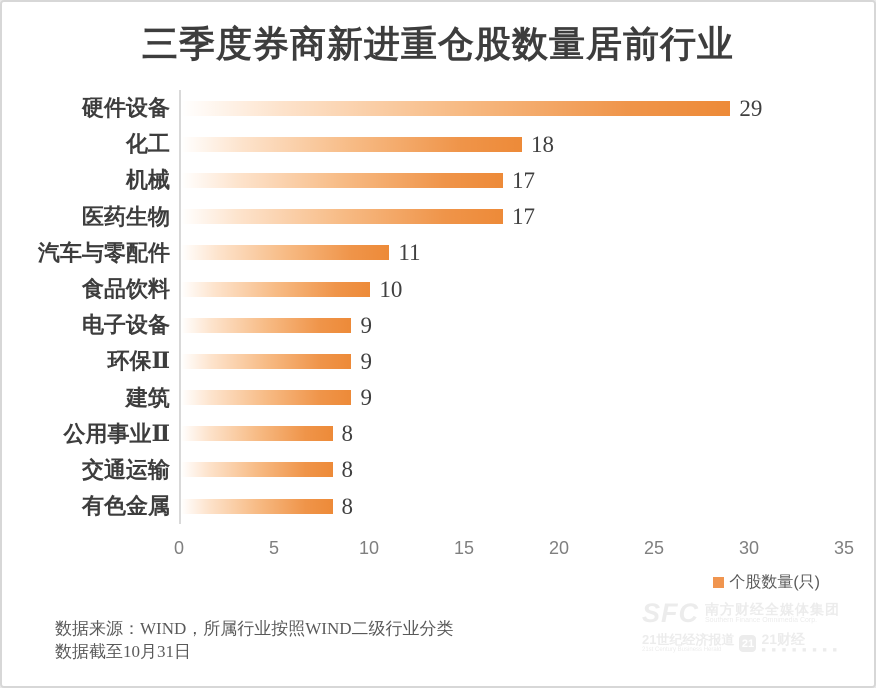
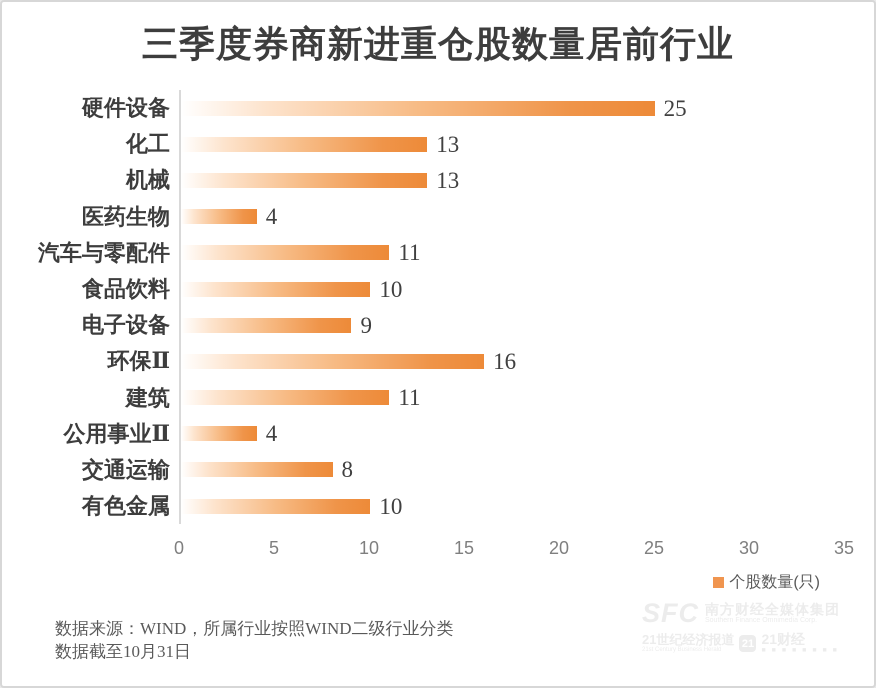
硬件设备: 29 -> 25
化工: 18 -> 13
机械: 17 -> 13
医药生物: 17 -> 4
环保Ⅱ: 9 -> 16
建筑: 9 -> 11
公用事业Ⅱ: 8 -> 4
有色金属: 8 -> 10
